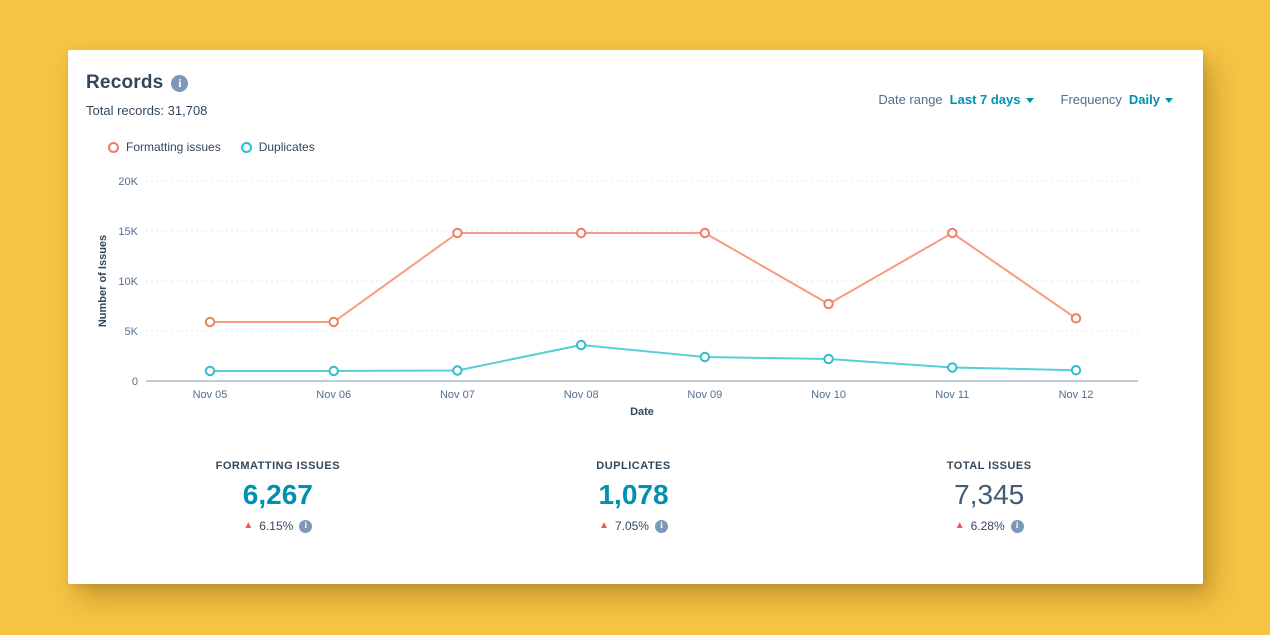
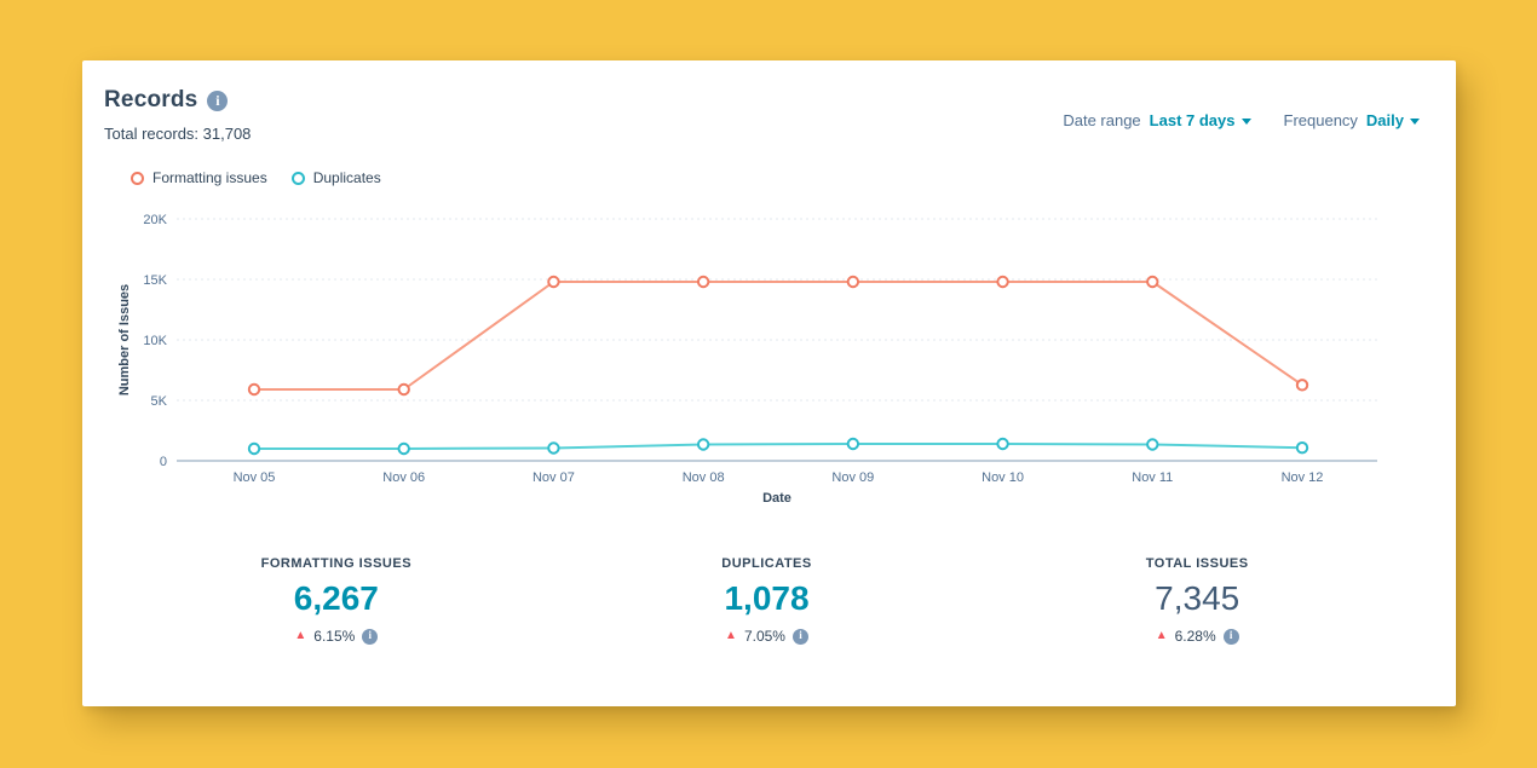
Duplicates/Nov 08: 3.6K -> 1.4K
Duplicates/Nov 09: 2.4K -> 1.4K
Formatting issues/Nov 10: 7.7K -> 14.8K
Duplicates/Nov 10: 2.2K -> 1.4K
